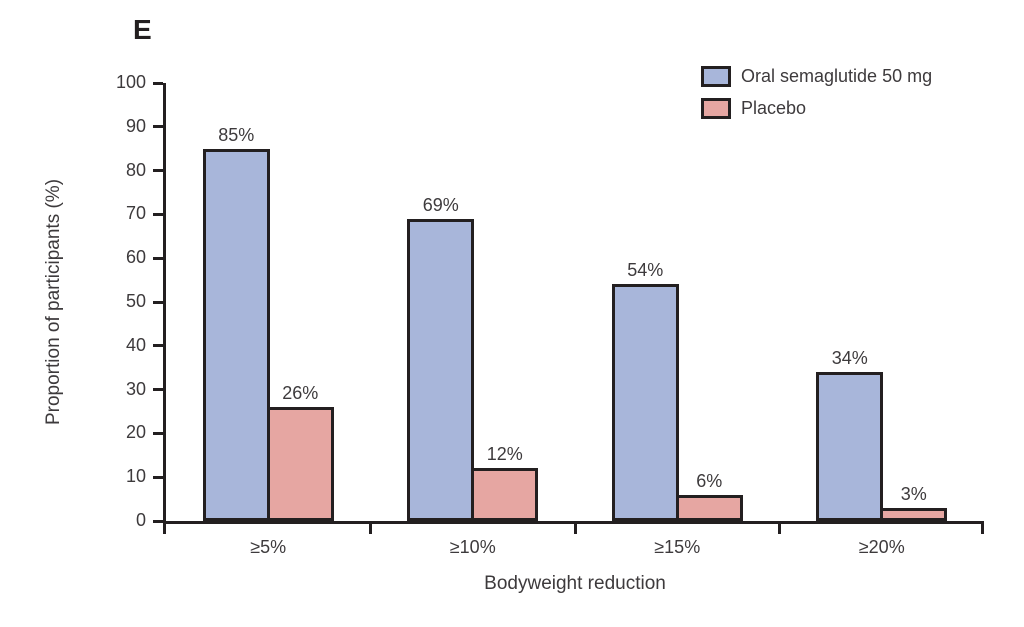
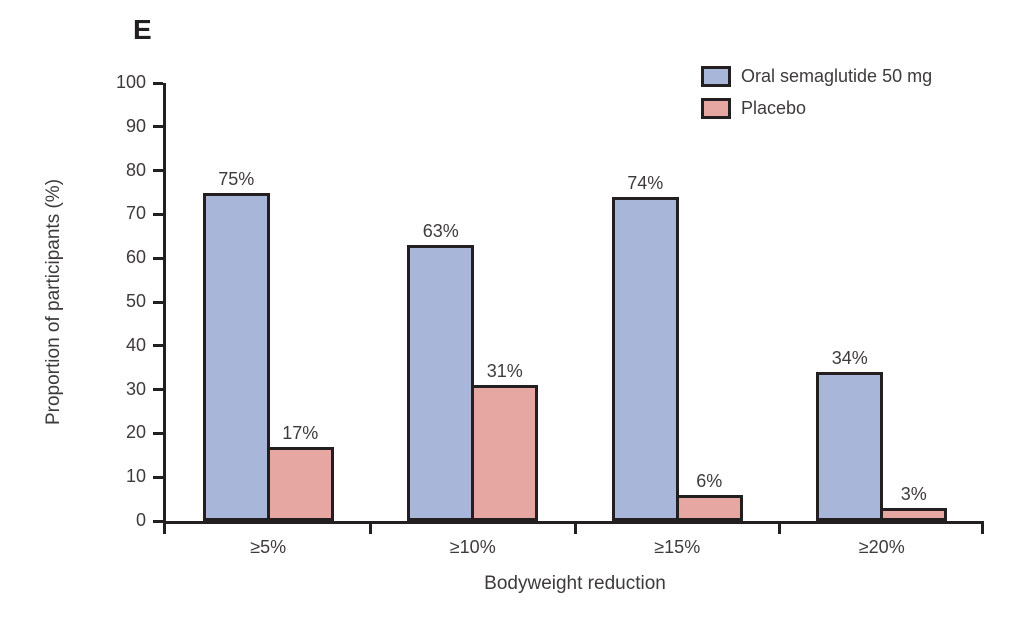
Oral semaglutide 50 mg/≥5%: 85% -> 75%
Placebo/≥5%: 26% -> 17%
Oral semaglutide 50 mg/≥10%: 69% -> 63%
Placebo/≥10%: 12% -> 31%
Oral semaglutide 50 mg/≥15%: 54% -> 74%
